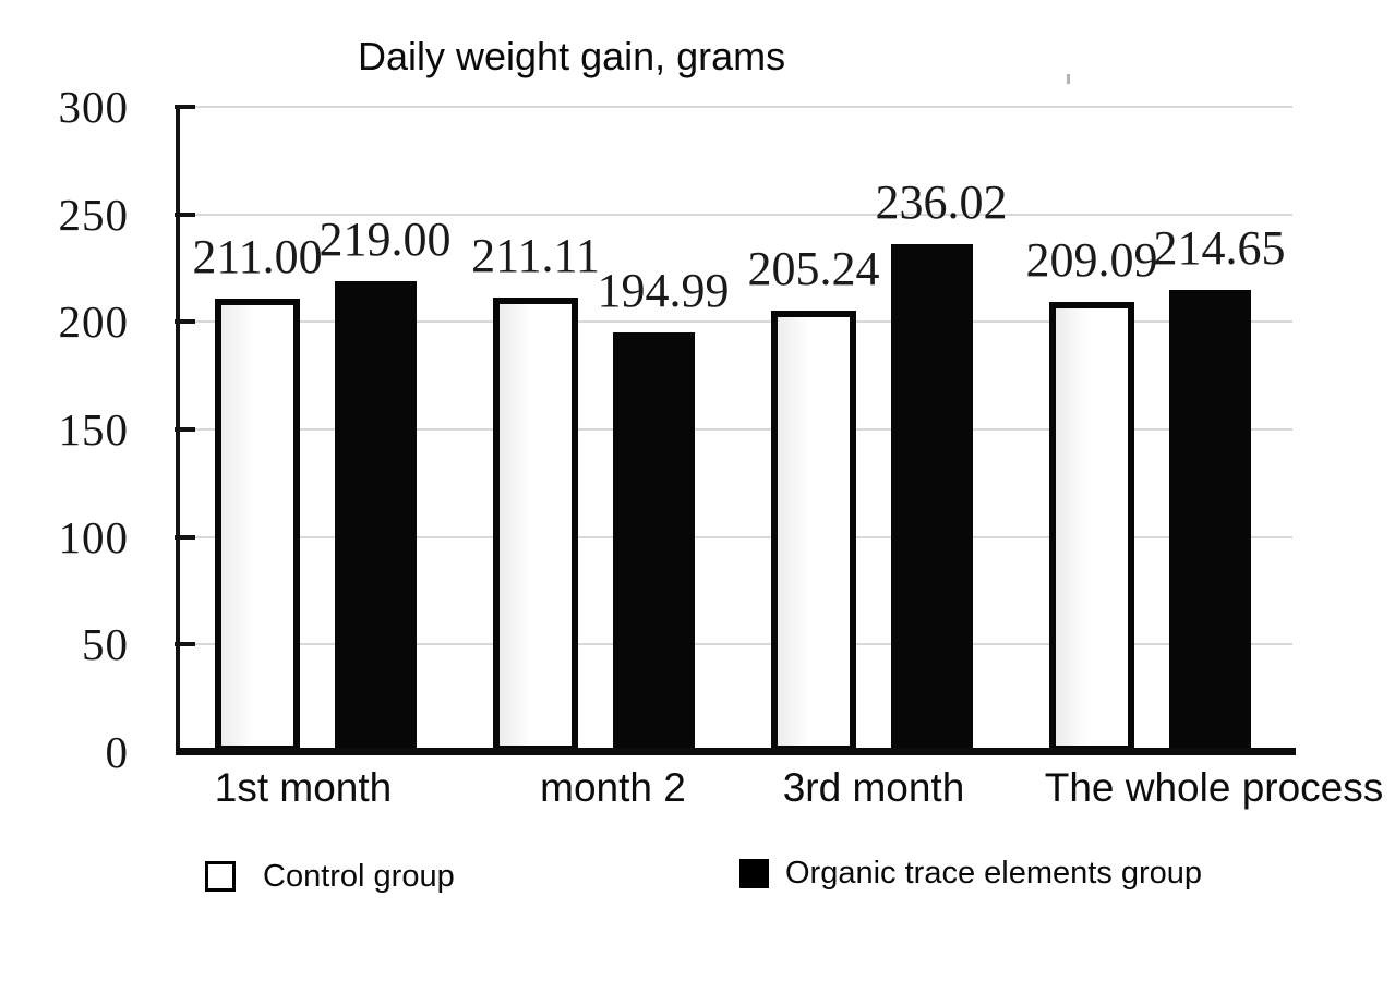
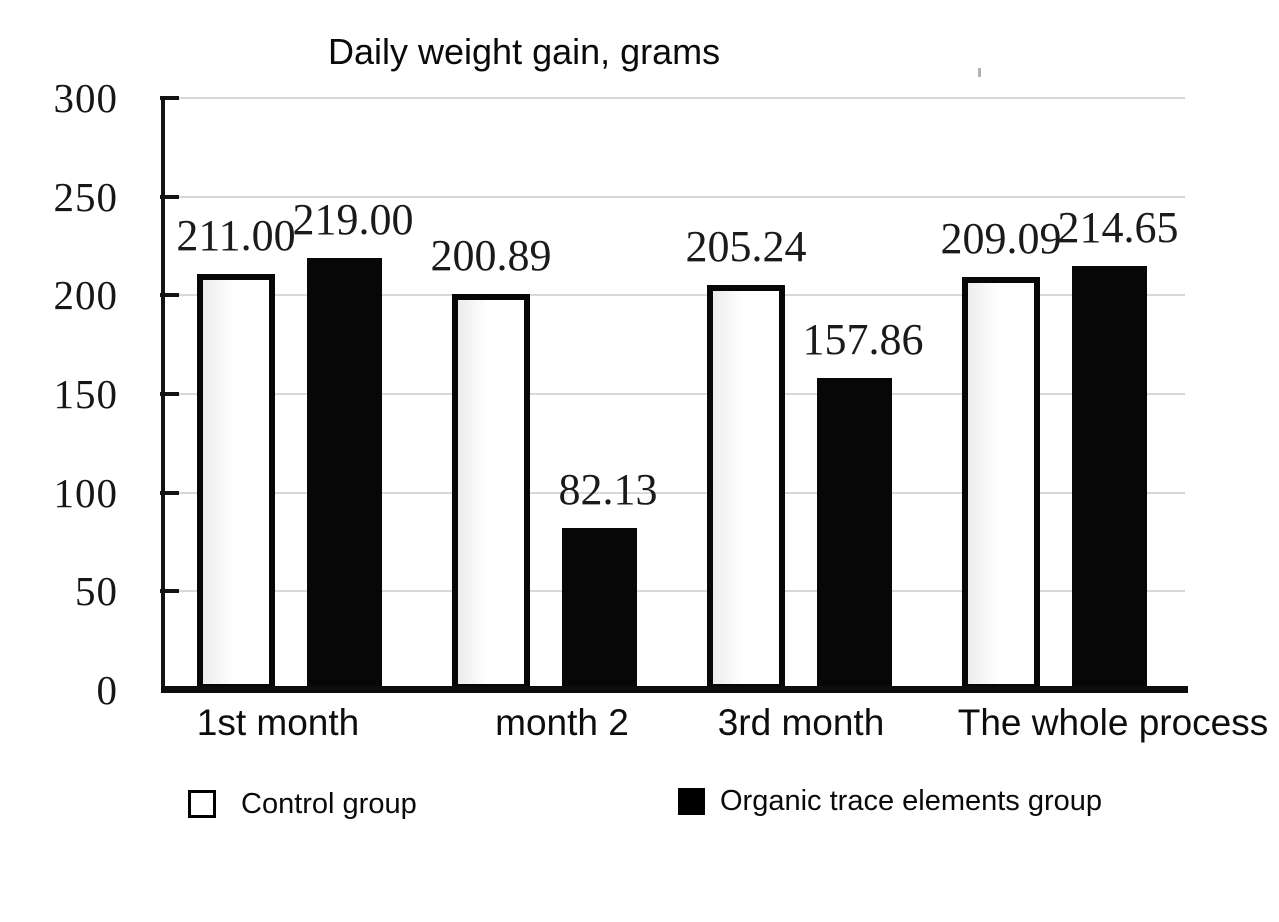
Control group/month 2: 211.11 -> 200.89
Organic trace elements group/month 2: 194.99 -> 82.13
Organic trace elements group/3rd month: 236.02 -> 157.86
